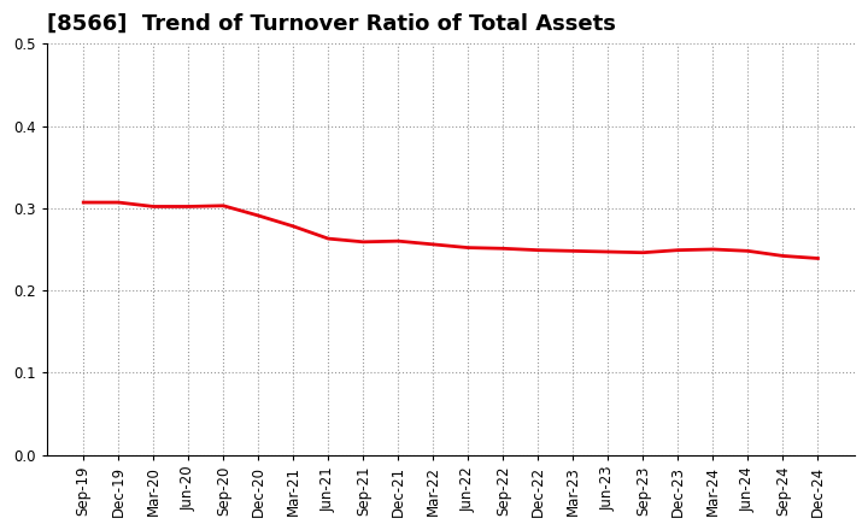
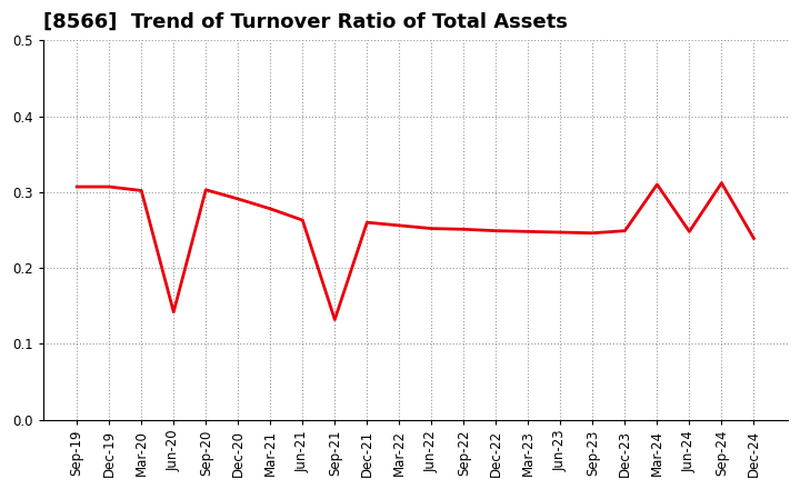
Jun-20: 0.302 -> 0.142
Sep-21: 0.259 -> 0.132
Mar-24: 0.250 -> 0.310
Sep-24: 0.242 -> 0.312
